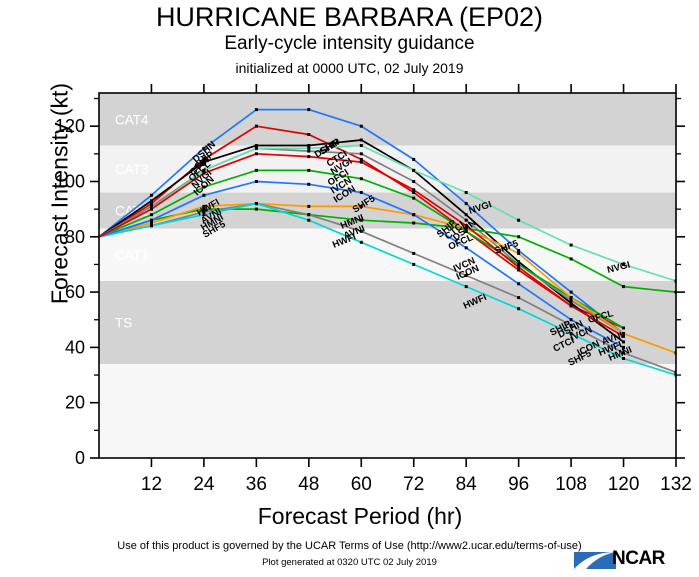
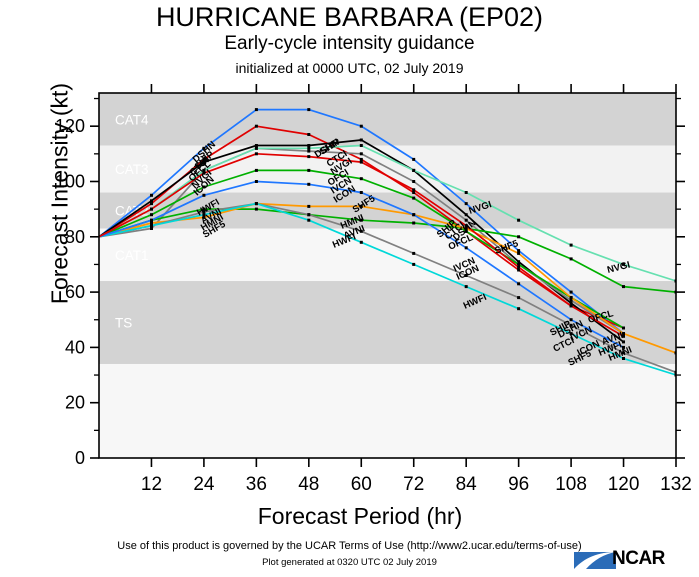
OFCL/12: 91 -> 83
HWFI/24: 91 -> 87
